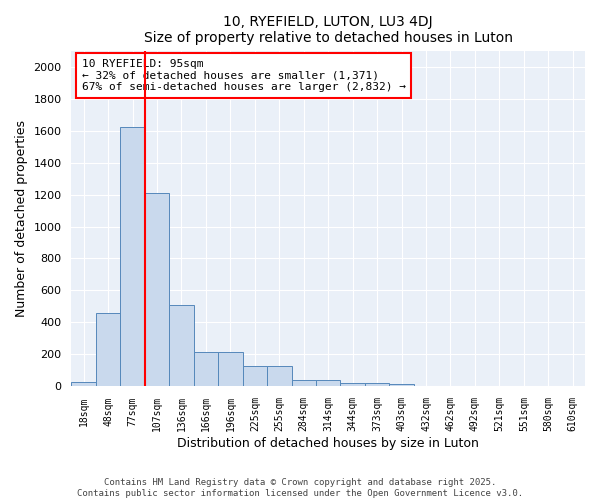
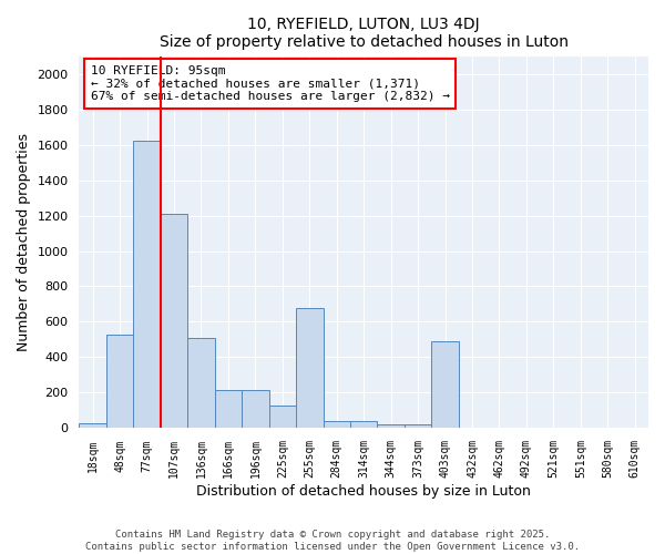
48sqm: 460 -> 530
255sqm: 130 -> 680
403sqm: 20 -> 490
